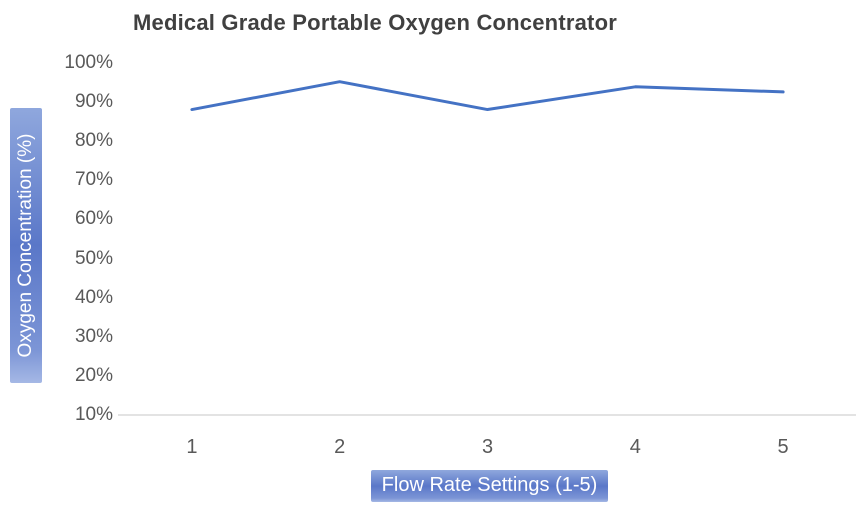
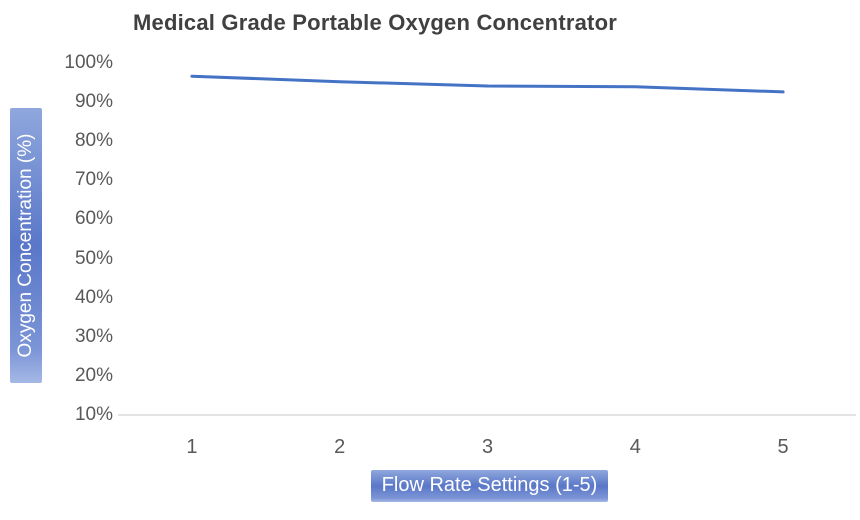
1: 88% -> 96%
3: 88% -> 94%
